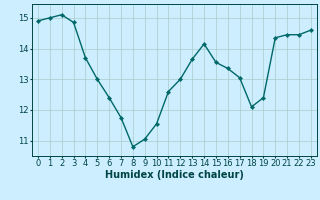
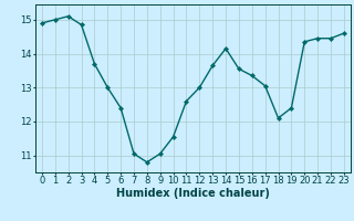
7: 11.75 -> 11.05
